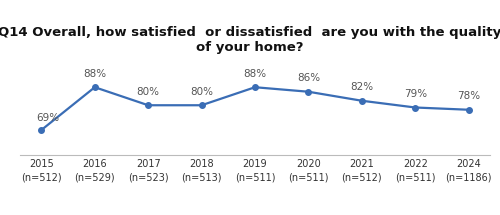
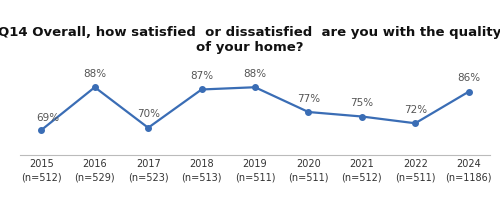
2017 (n=523): 80% -> 70%
2018 (n=513): 80% -> 87%
2020 (n=511): 86% -> 77%
2021 (n=512): 82% -> 75%
2022 (n=511): 79% -> 72%
2024 (n=1186): 78% -> 86%
